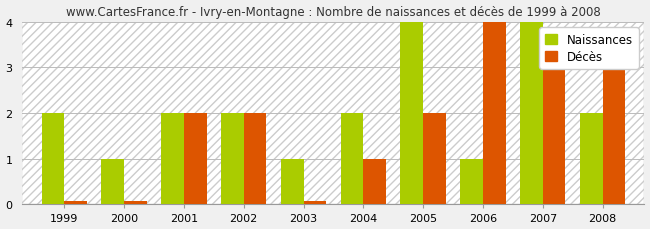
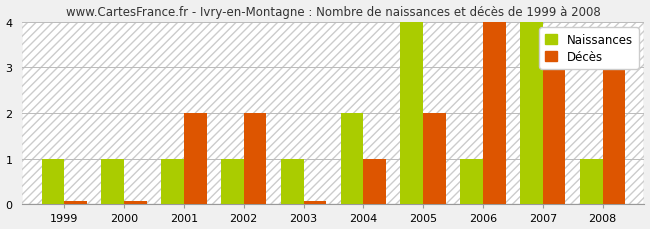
Naissances/1999: 2 -> 1
Naissances/2001: 2 -> 1
Naissances/2002: 2 -> 1
Naissances/2008: 2 -> 1
